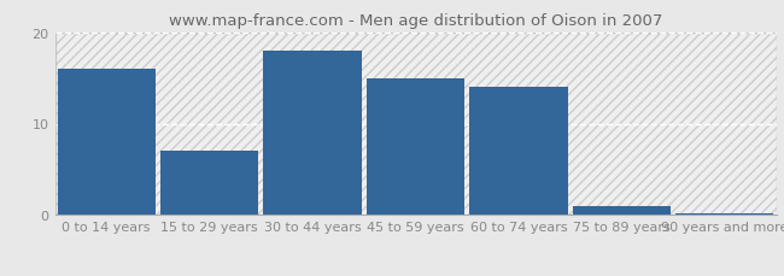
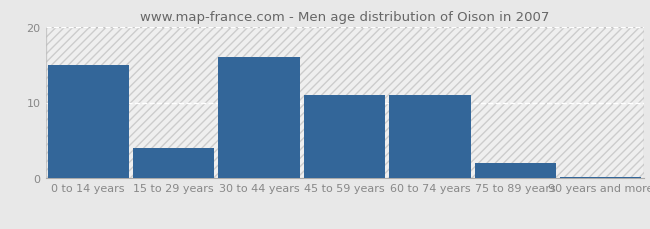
0 to 14 years: 16.0 -> 15.0
15 to 29 years: 7.0 -> 4.0
30 to 44 years: 18.0 -> 16.0
45 to 59 years: 15.0 -> 11.0
60 to 74 years: 14.0 -> 11.0
75 to 89 years: 1.0 -> 2.0
